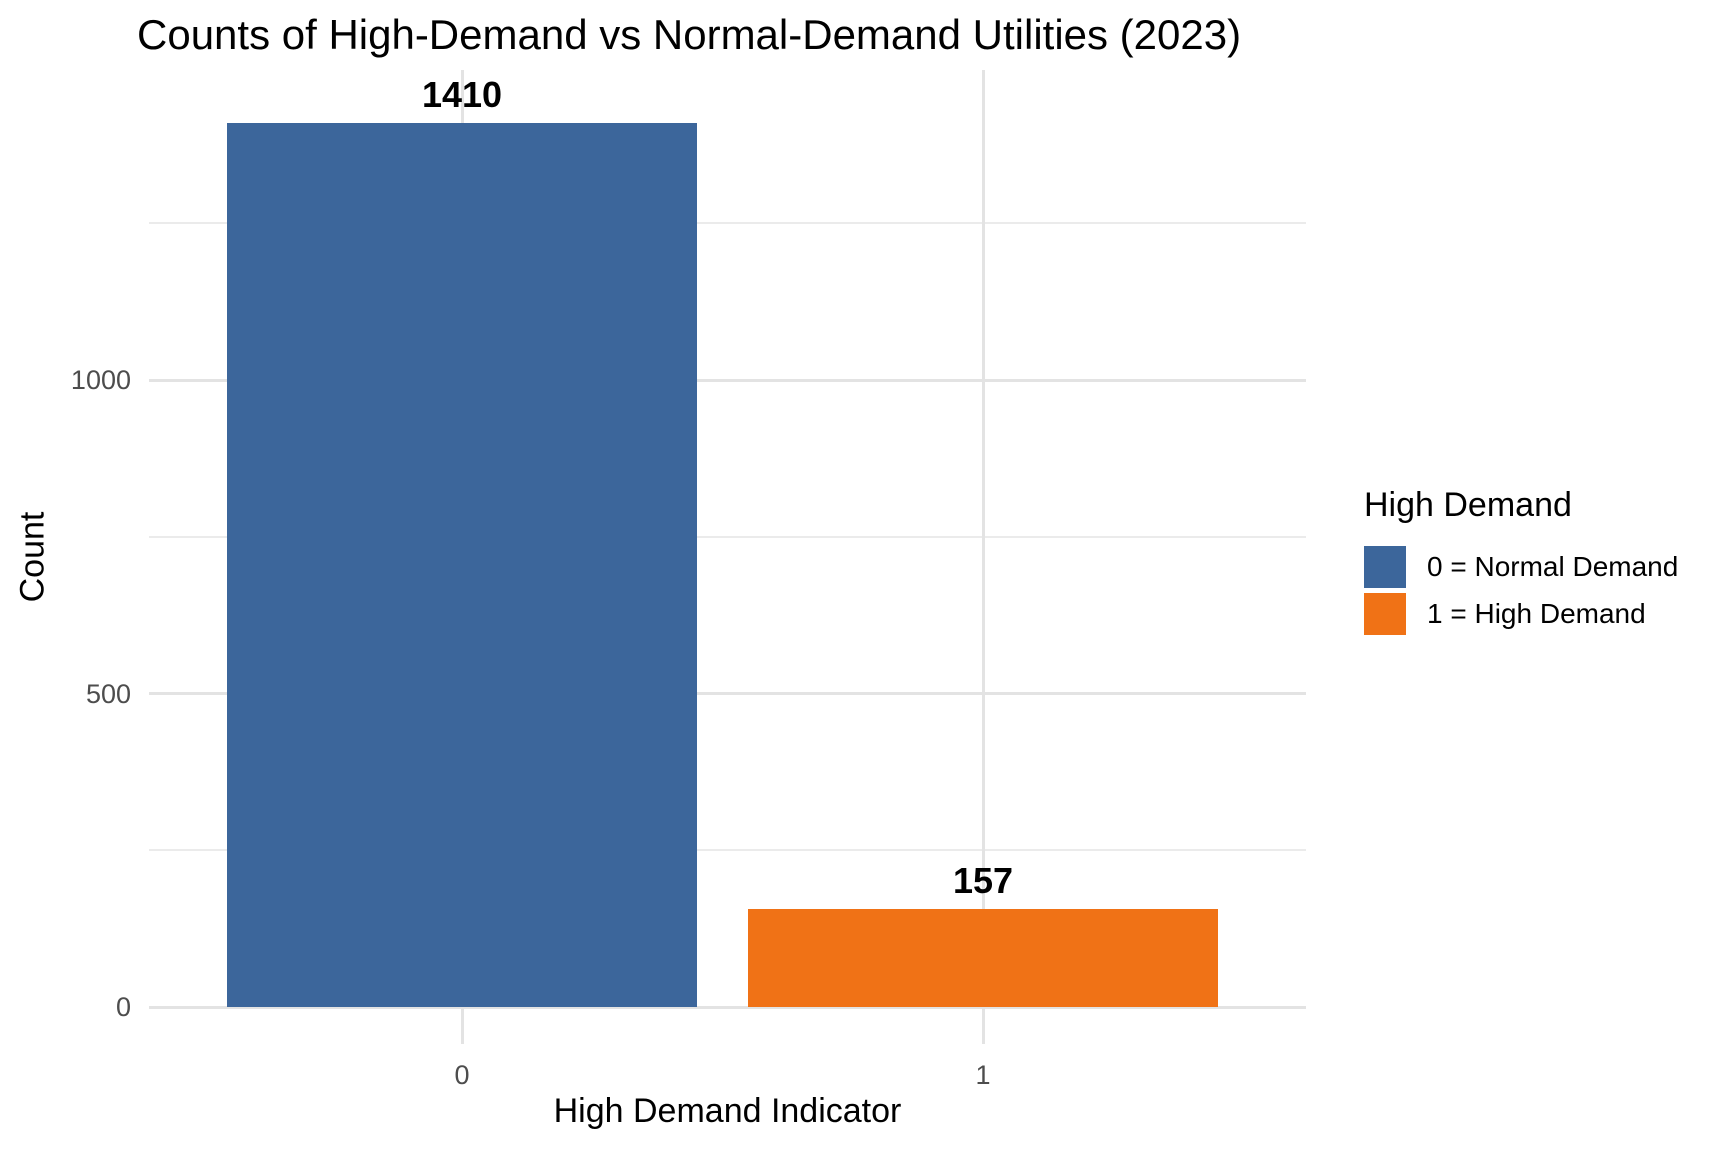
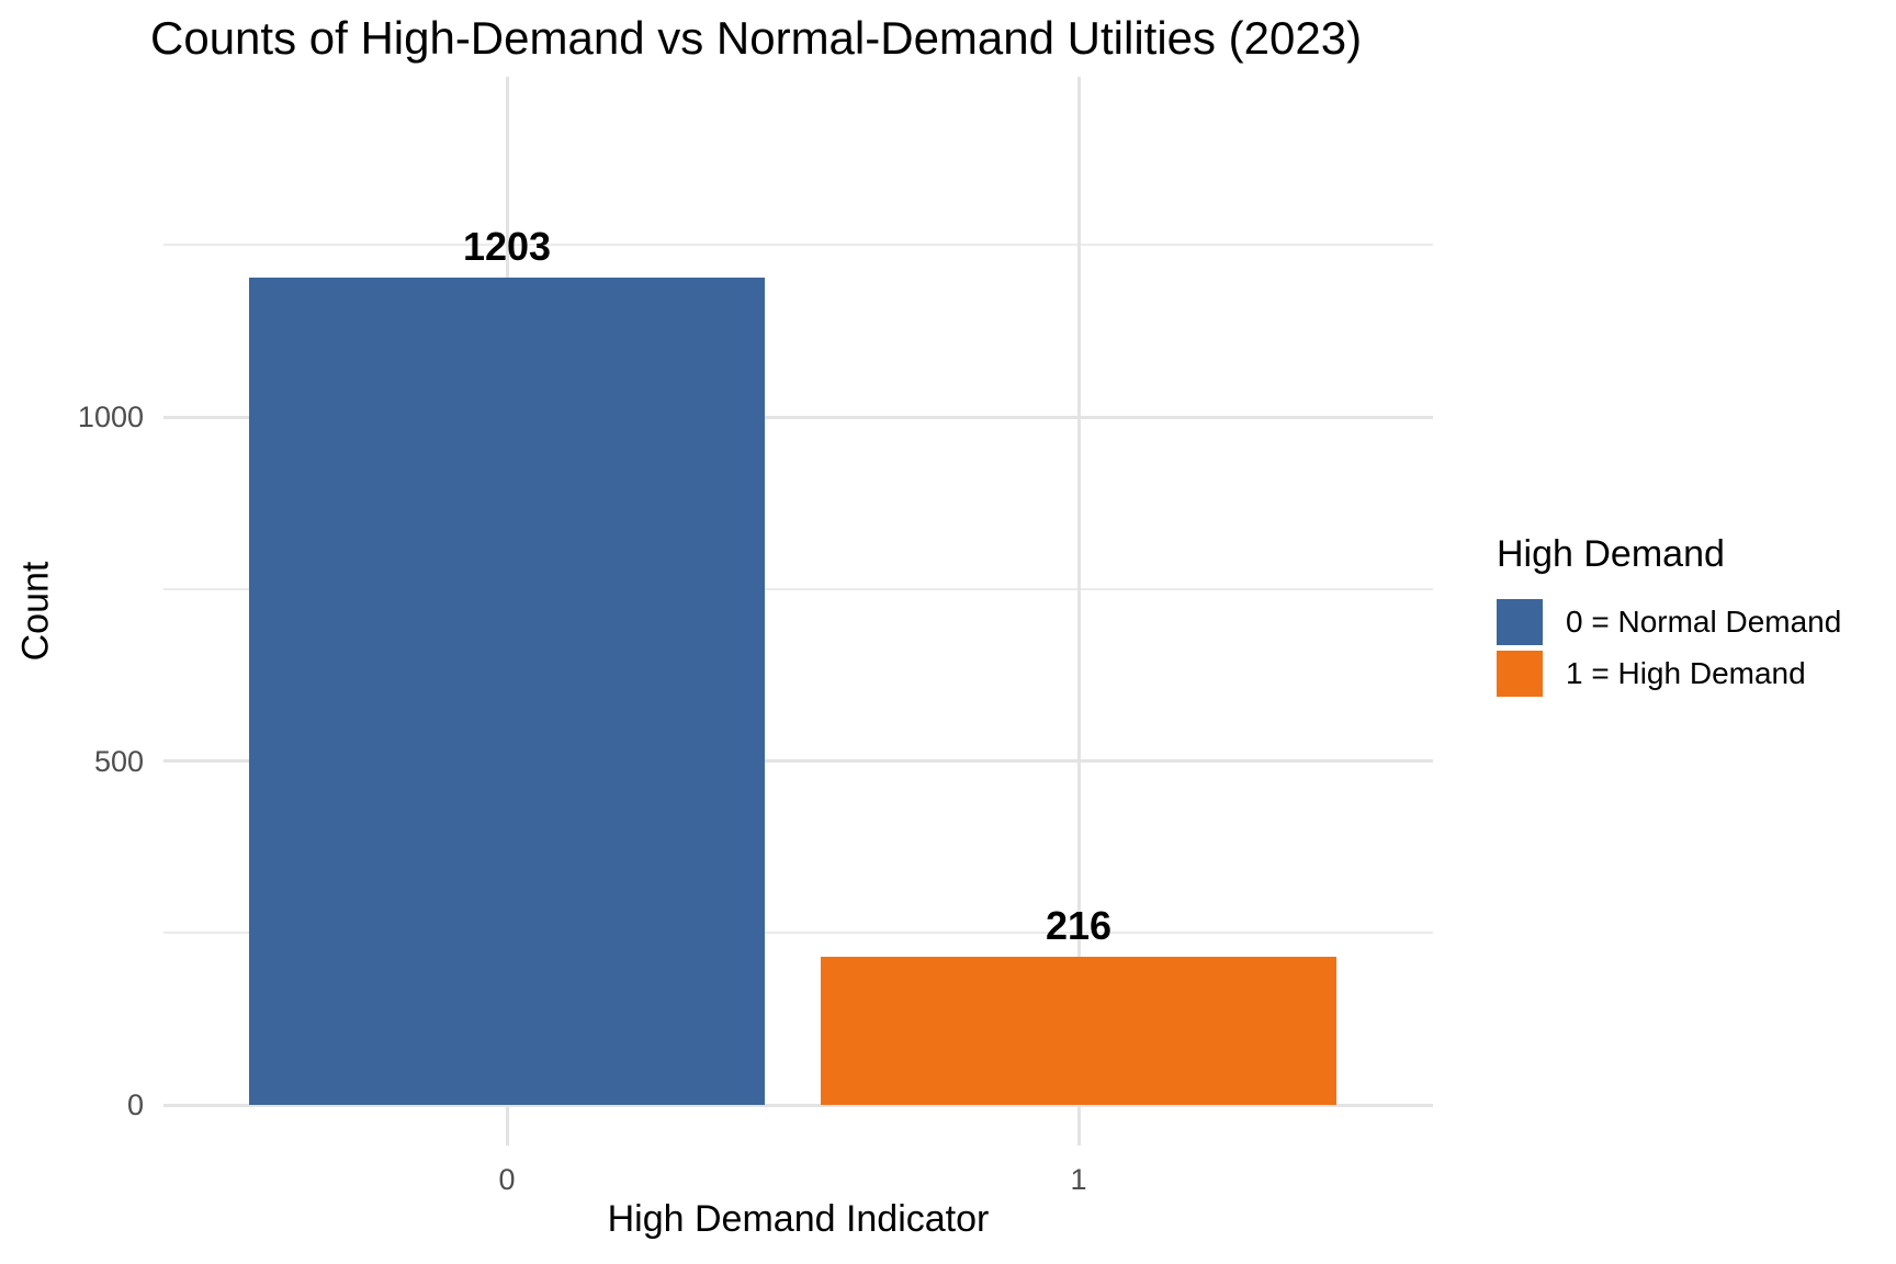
0: 1410 -> 1203
1: 157 -> 216
